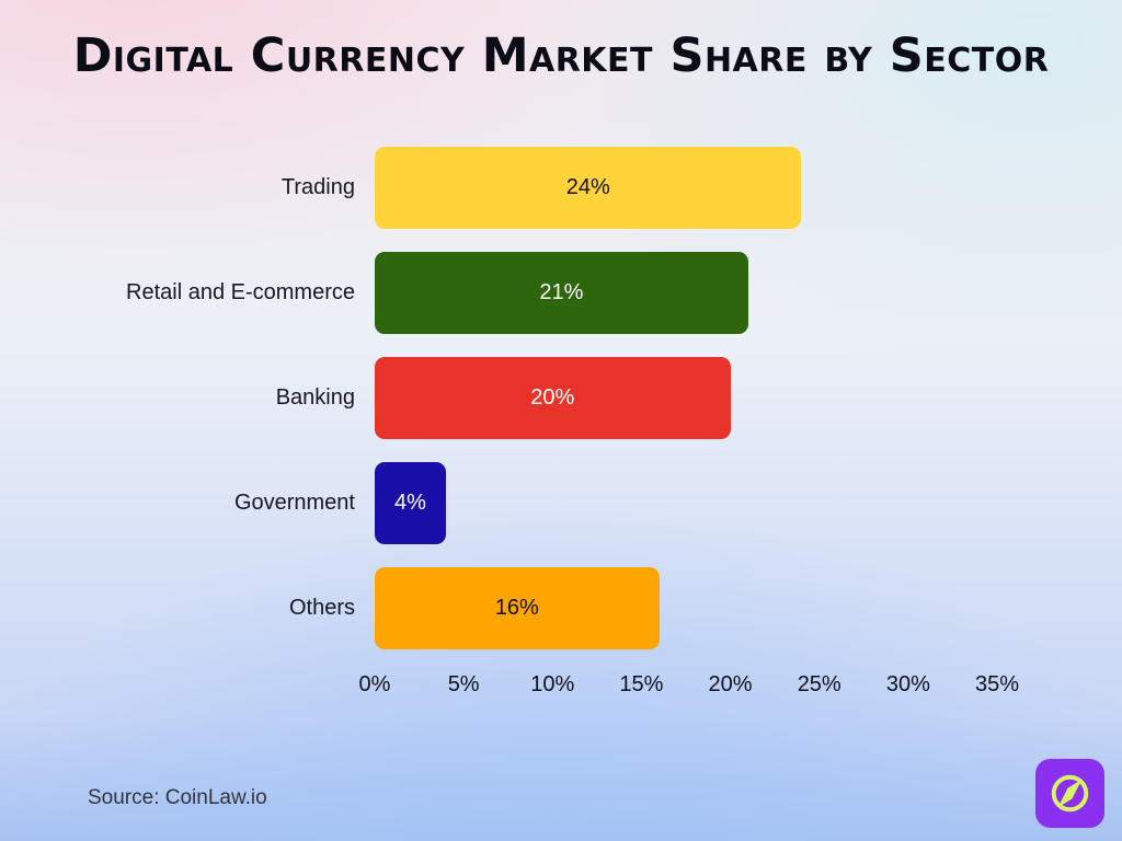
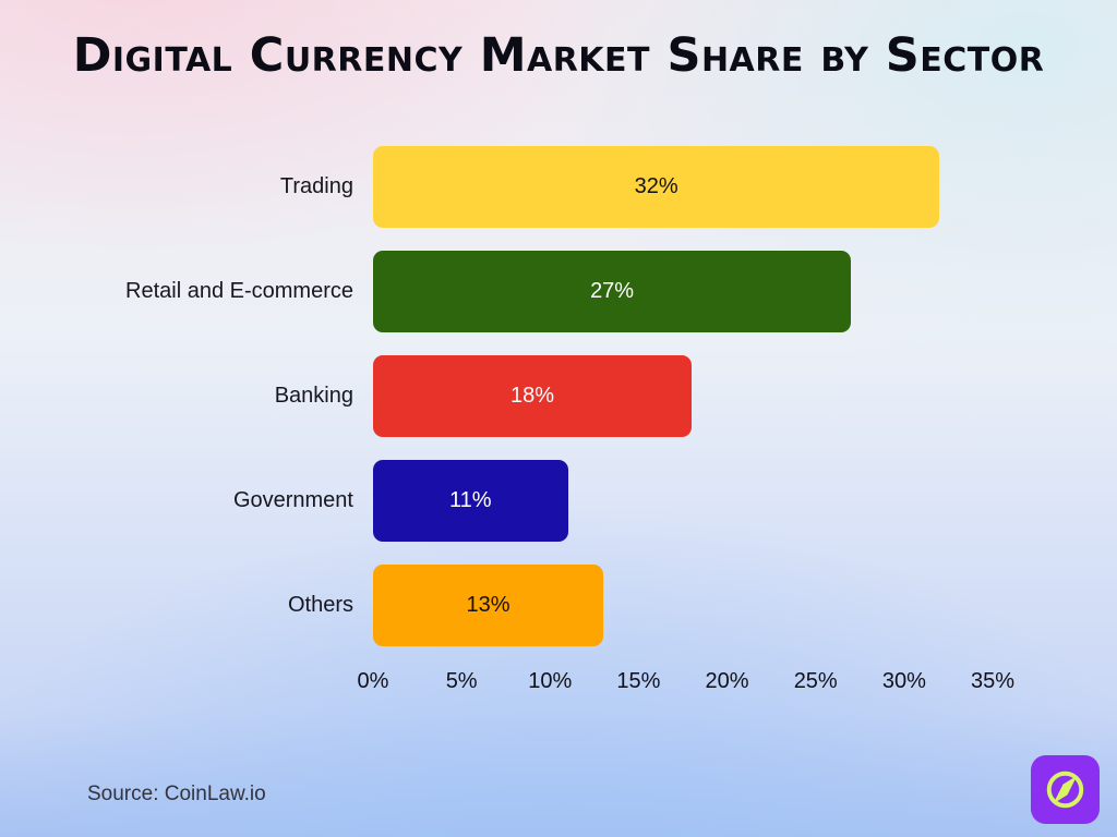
Trading: 24% -> 32%
Retail and E-commerce: 21% -> 27%
Banking: 20% -> 18%
Government: 4% -> 11%
Others: 16% -> 13%
